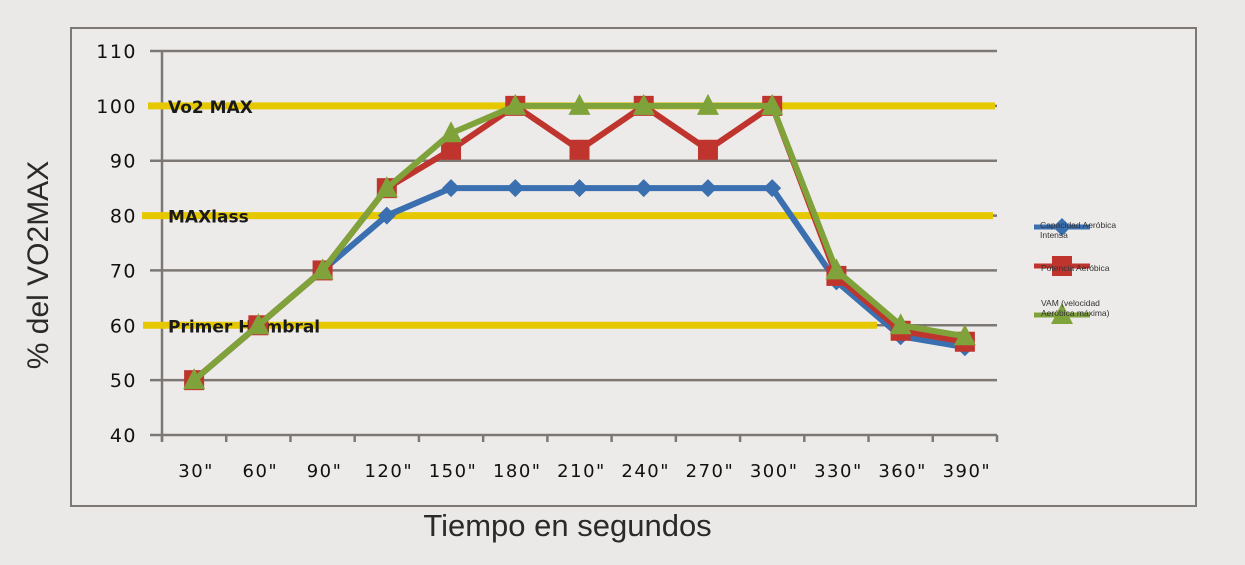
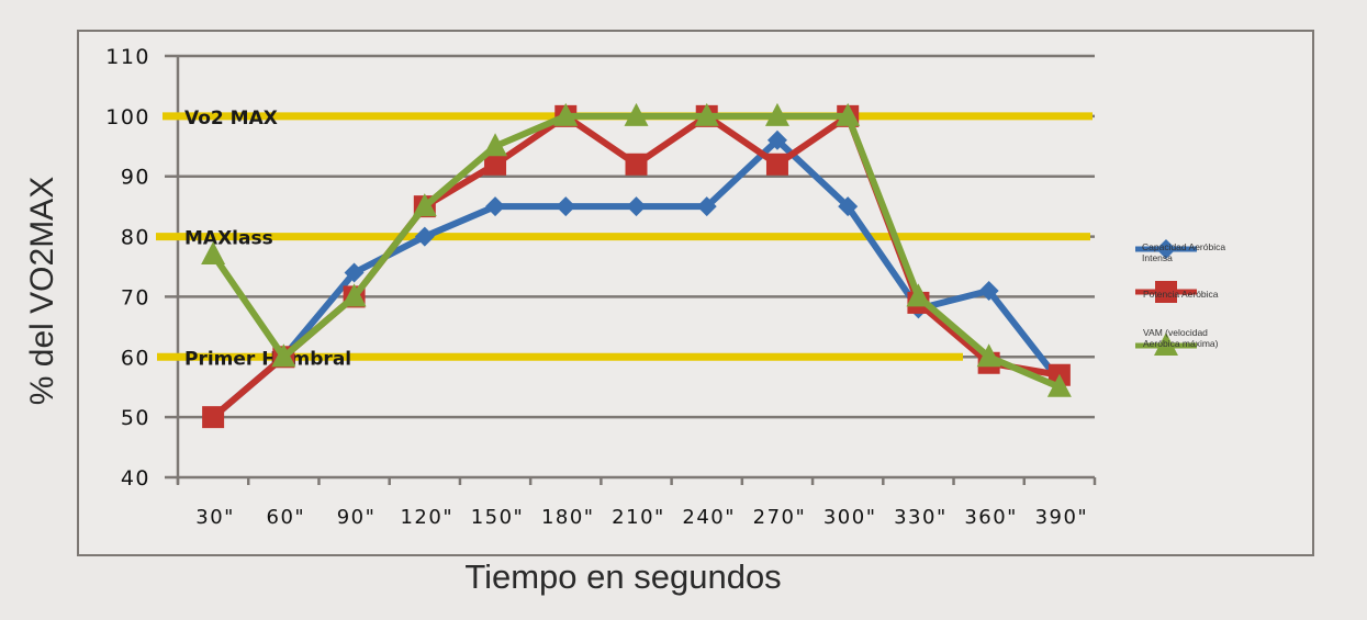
VAM (velocidad Aeróbica máxima)/30": 50 -> 77
Capacidad Aeróbica Intensa/90": 70 -> 74
Capacidad Aeróbica Intensa/270": 85 -> 96
Capacidad Aeróbica Intensa/360": 58 -> 71
VAM (velocidad Aeróbica máxima)/390": 58 -> 55
